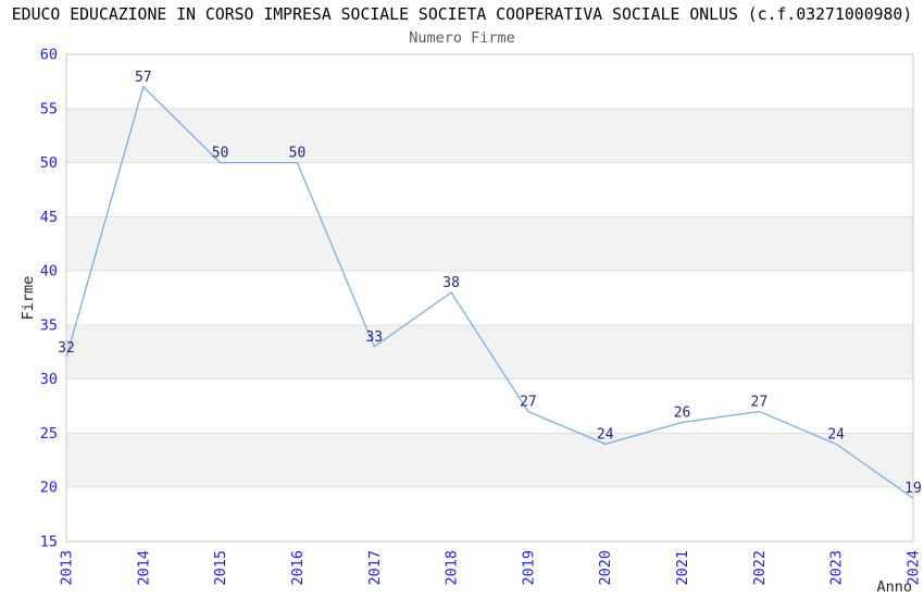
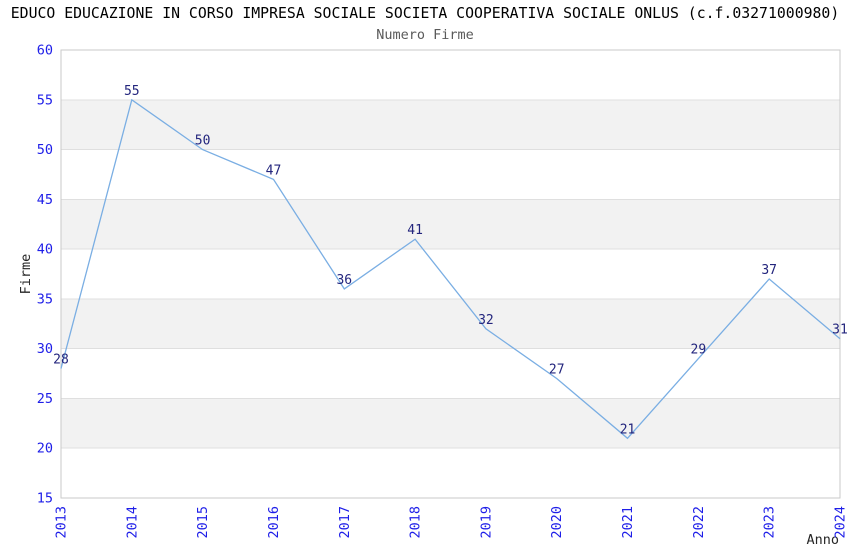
2013: 32 -> 28
2014: 57 -> 55
2016: 50 -> 47
2017: 33 -> 36
2018: 38 -> 41
2019: 27 -> 32
2020: 24 -> 27
2021: 26 -> 21
2022: 27 -> 29
2023: 24 -> 37
2024: 19 -> 31
